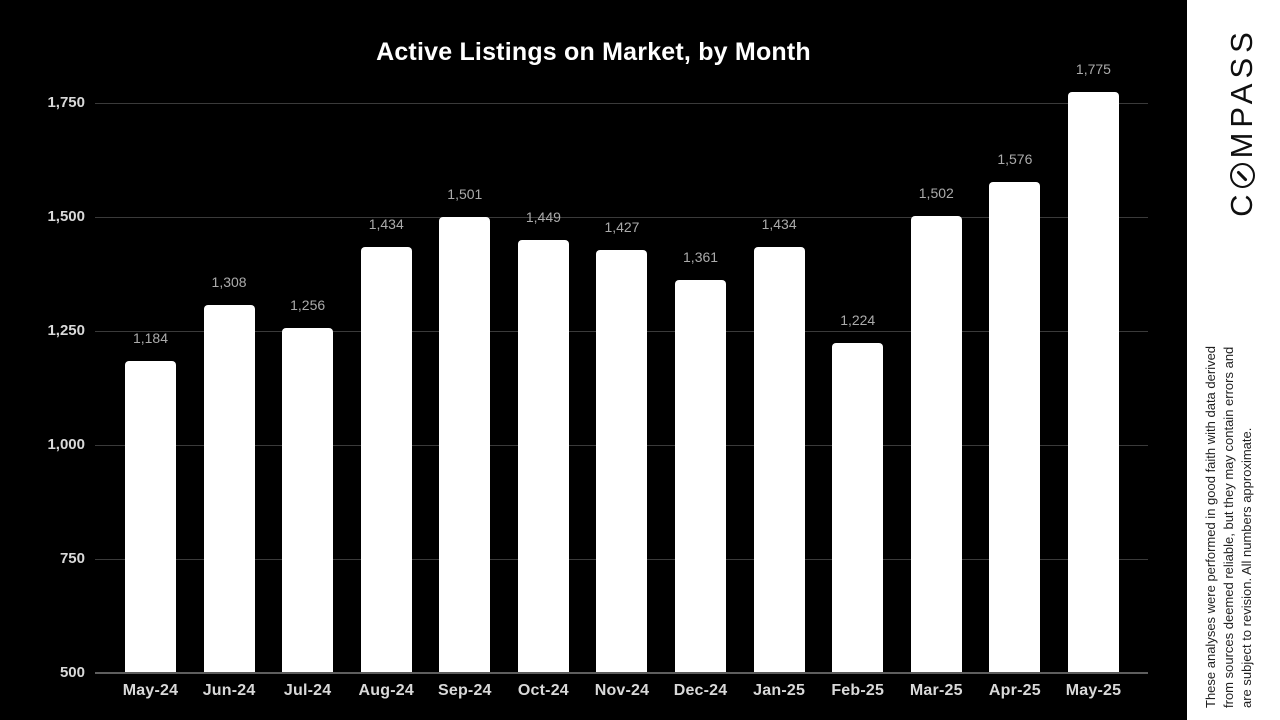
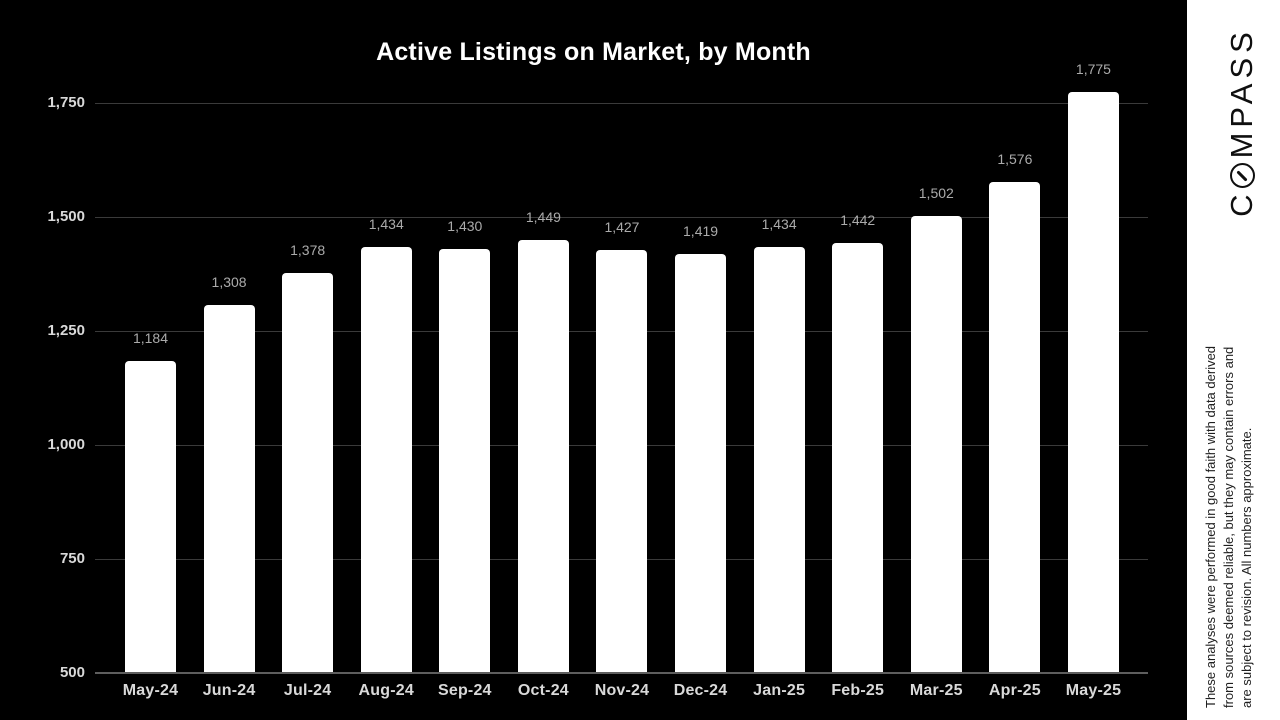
Jul-24: 1,256 -> 1,378
Sep-24: 1,501 -> 1,430
Dec-24: 1,361 -> 1,419
Feb-25: 1,224 -> 1,442
